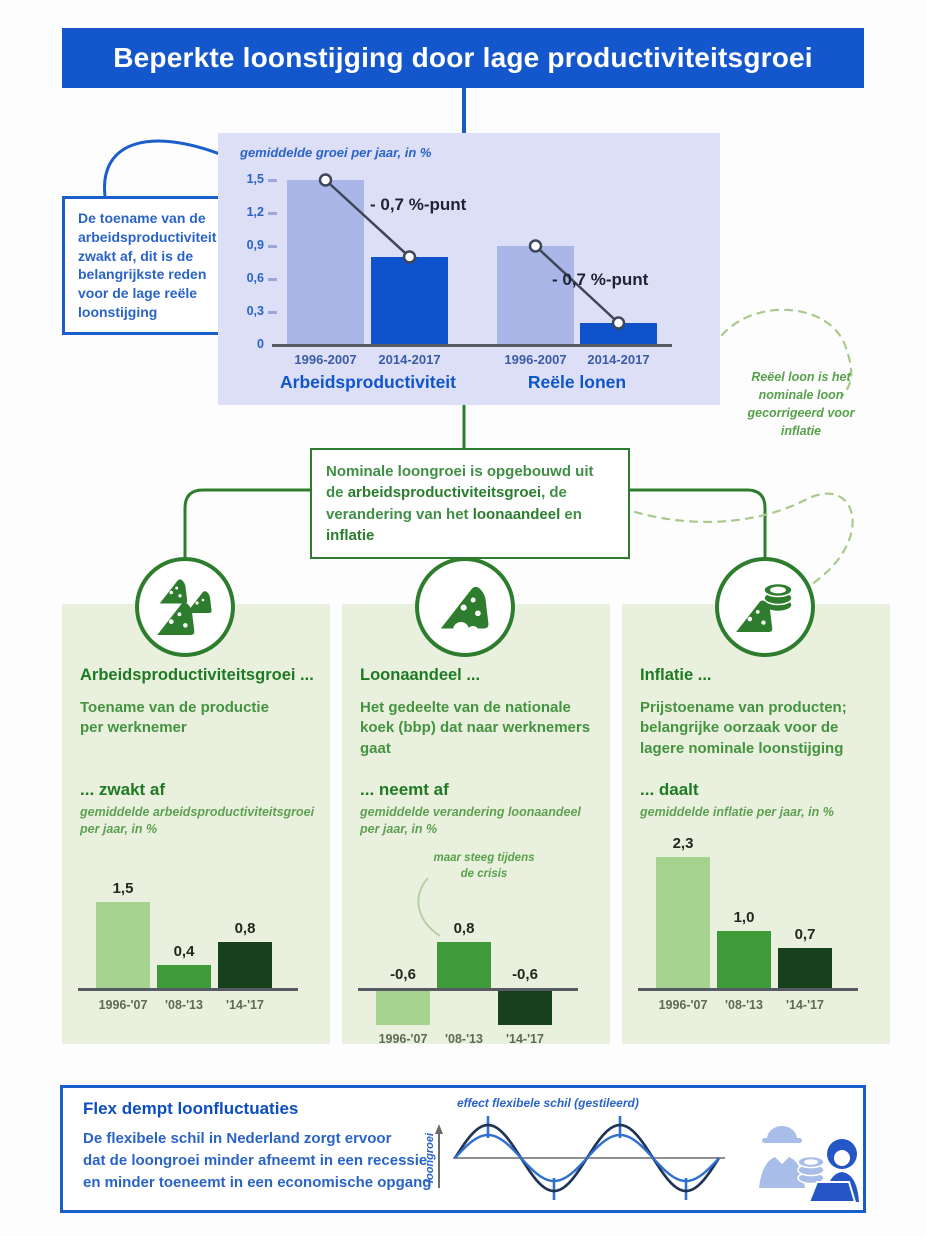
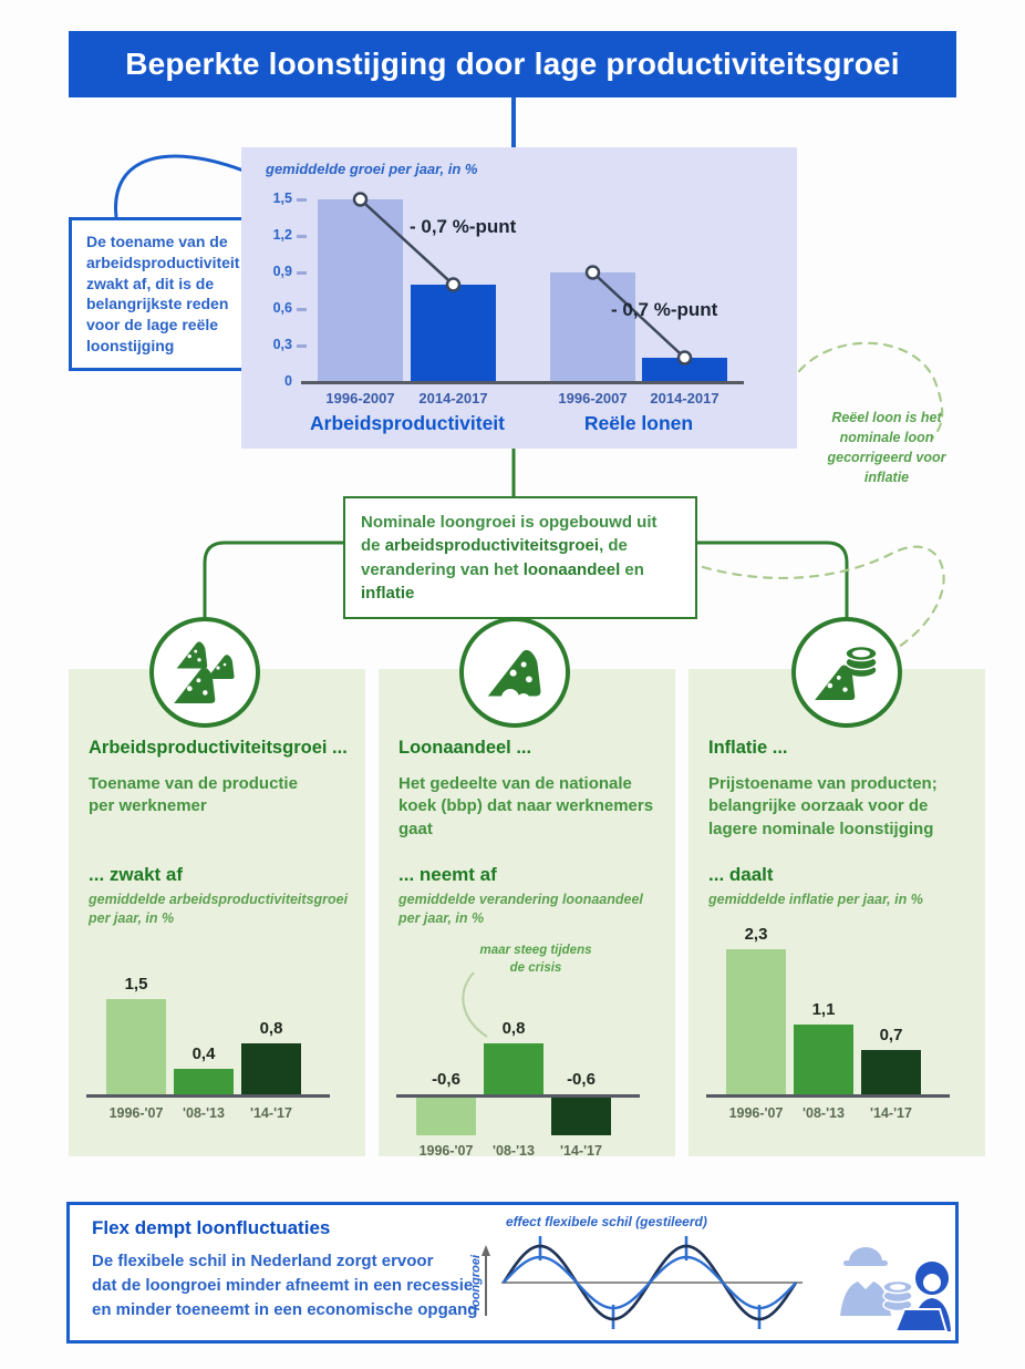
gemiddelde inflatie per jaar, in %/'08-'13: 1,0 -> 1,1
